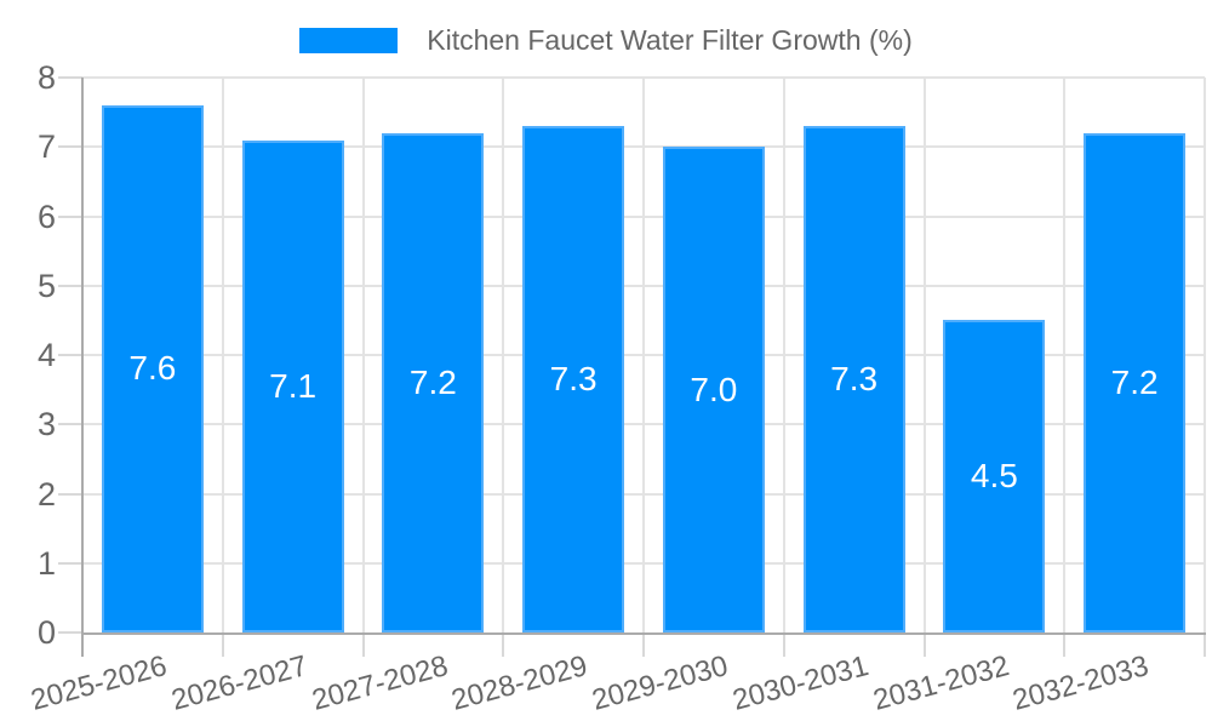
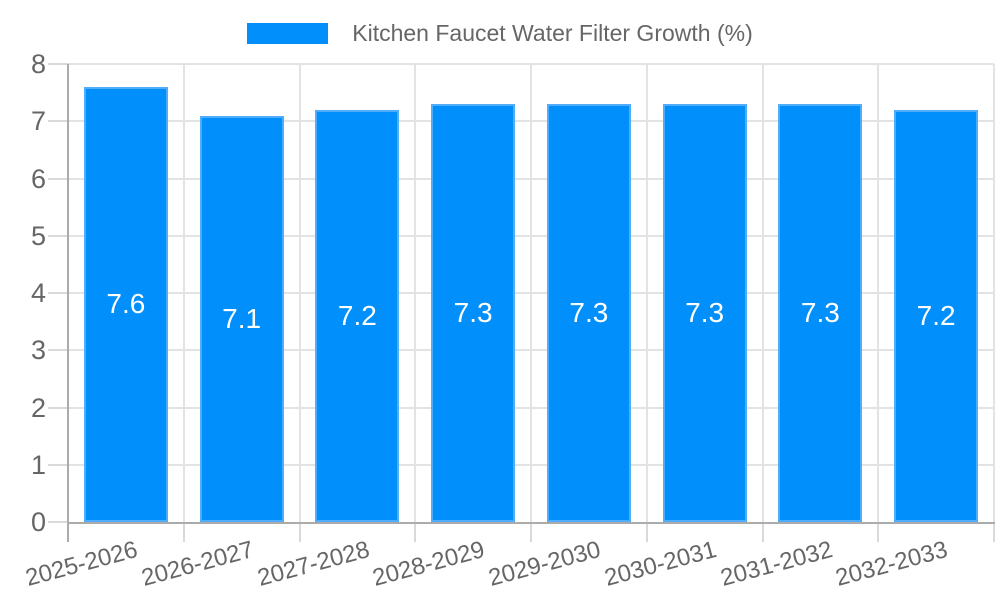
2029-2030: 7.0 -> 7.3
2031-2032: 4.5 -> 7.3
